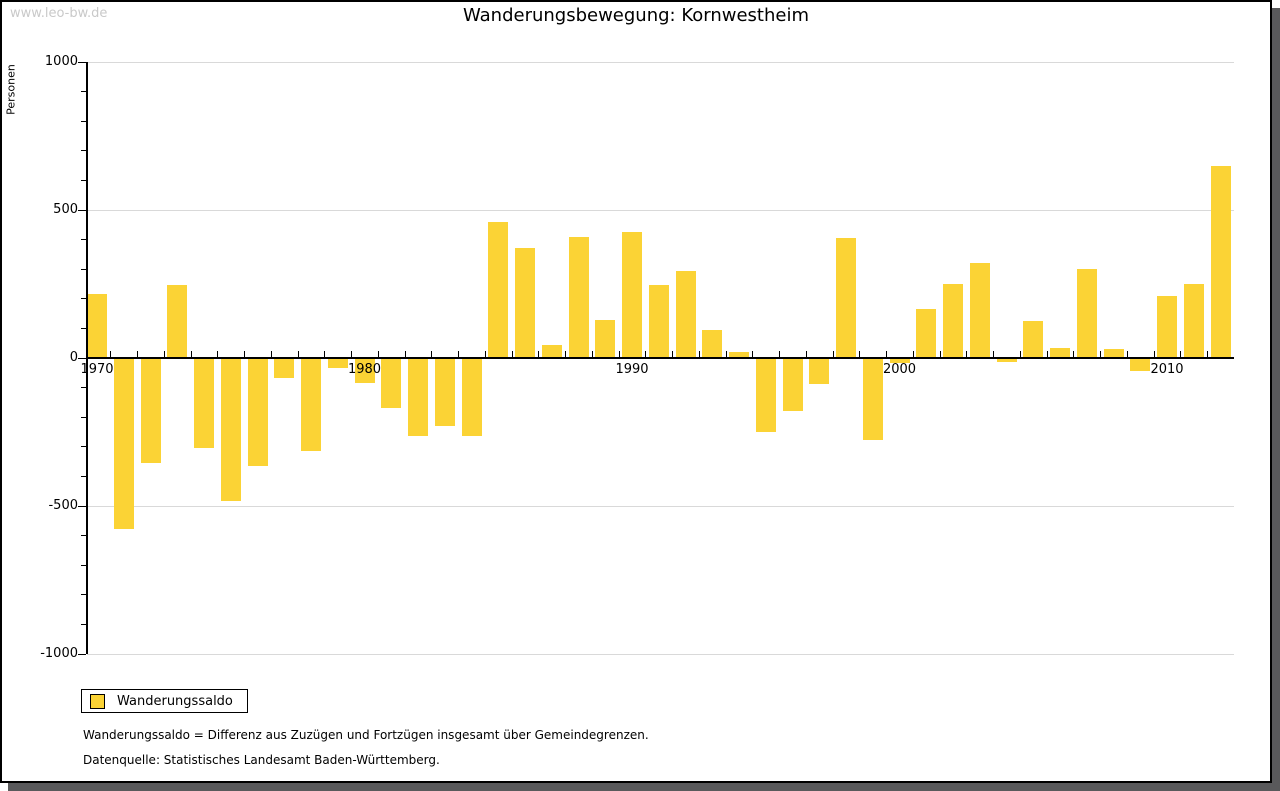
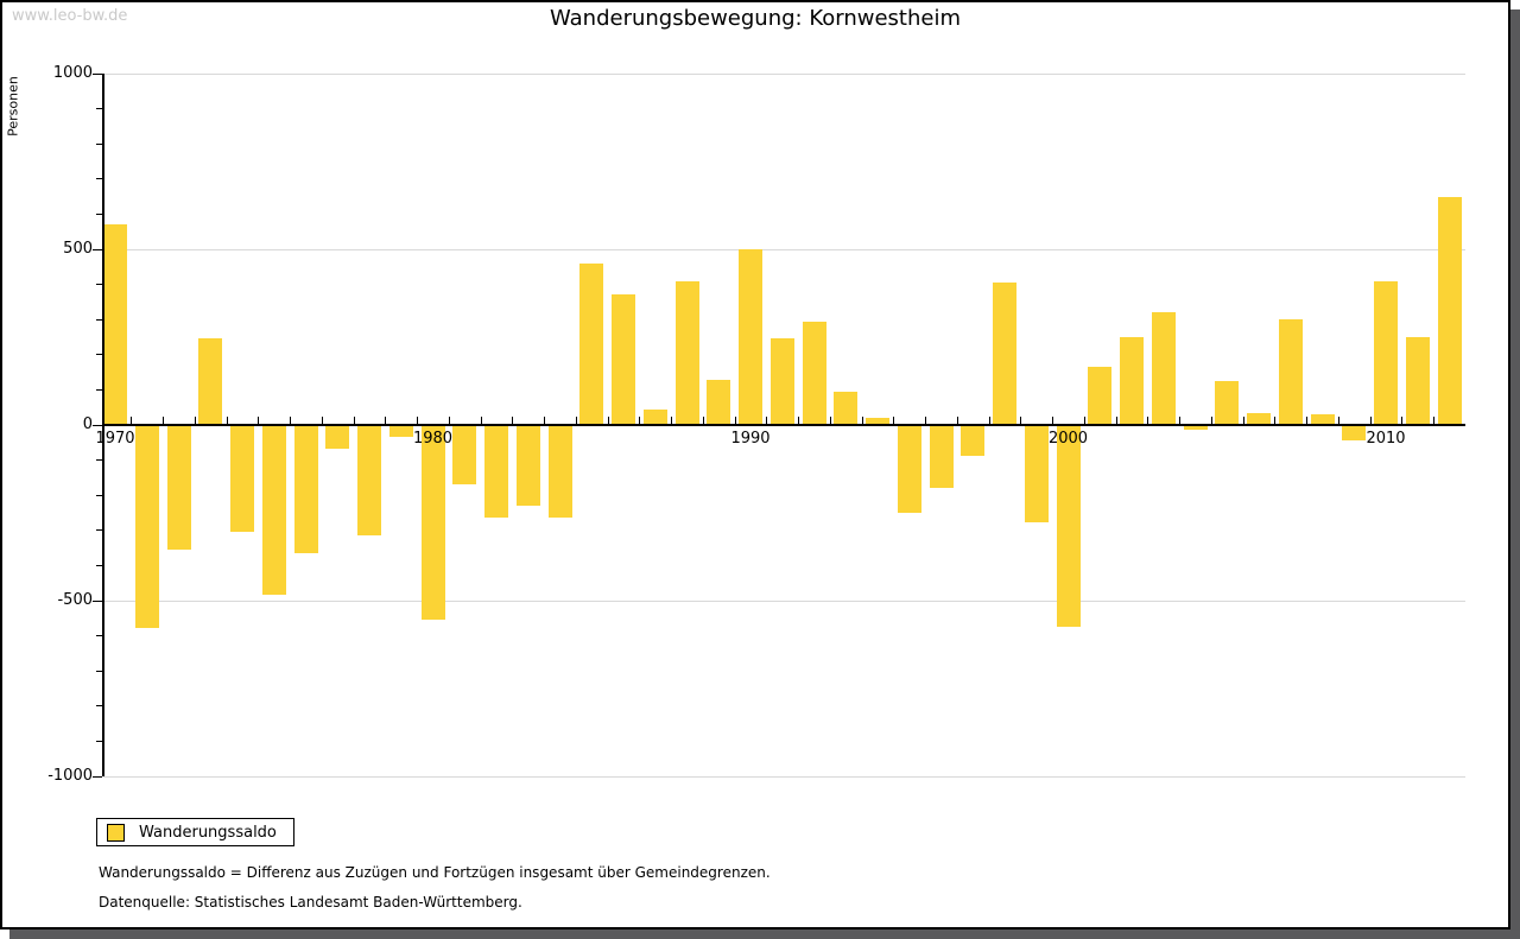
1970: 220 -> 570
1980: -80 -> -550
1990: 420 -> 500
2000: -20 -> -570
2010: 210 -> 410
